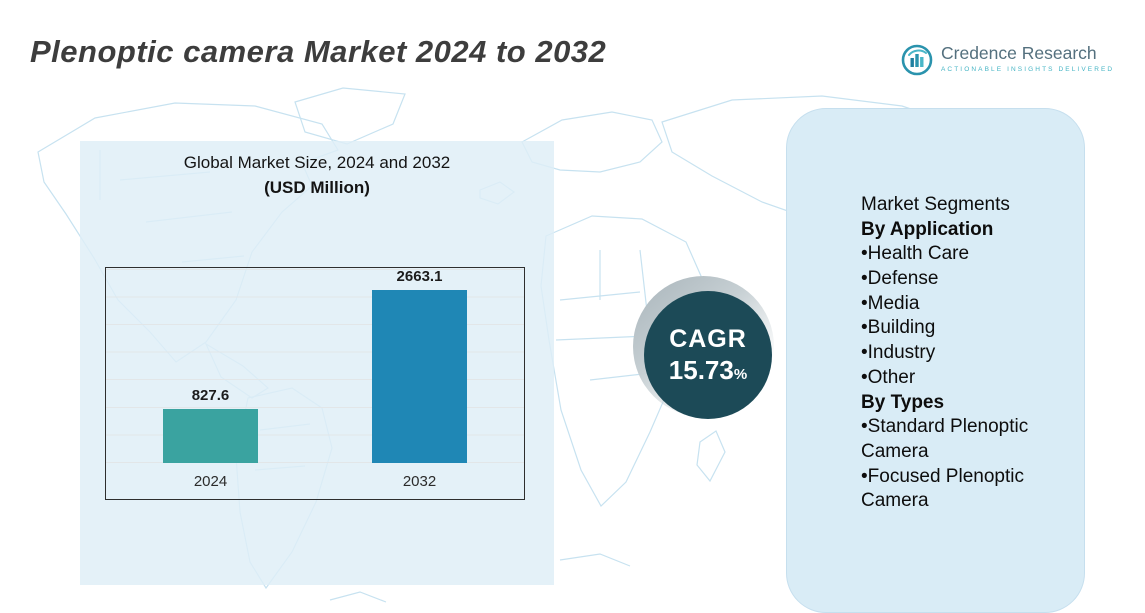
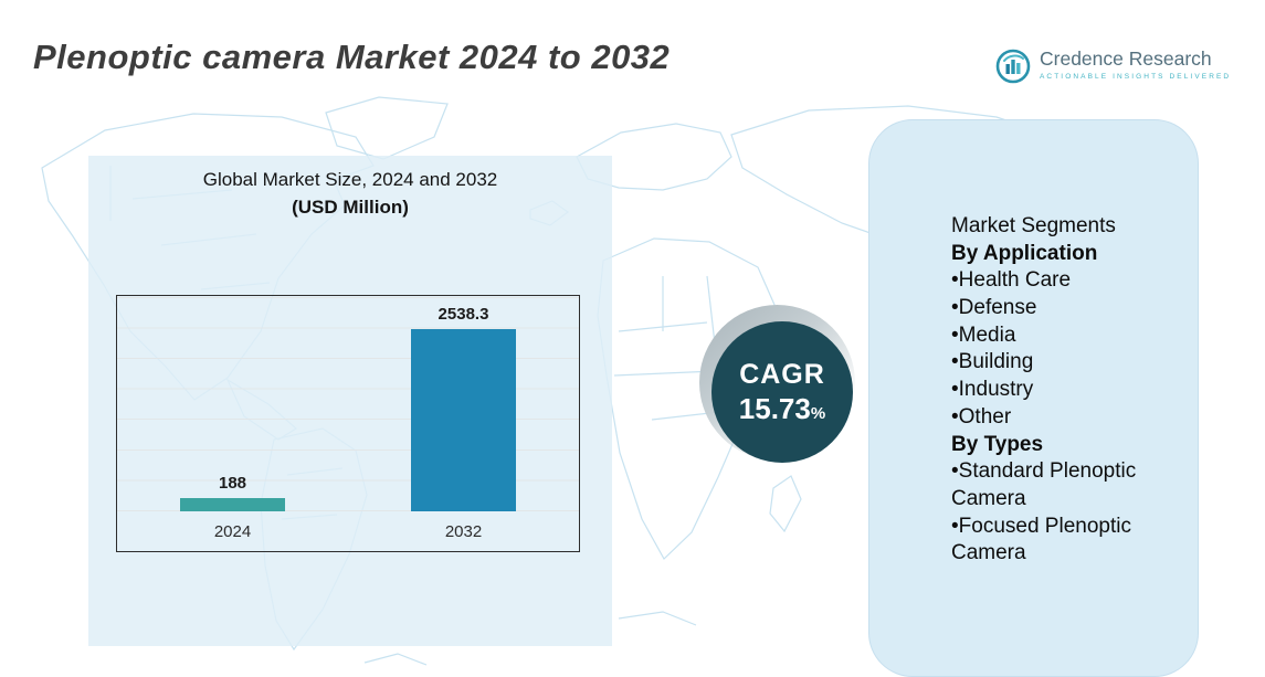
2024: 827.6 -> 188
2032: 2663.1 -> 2538.3
